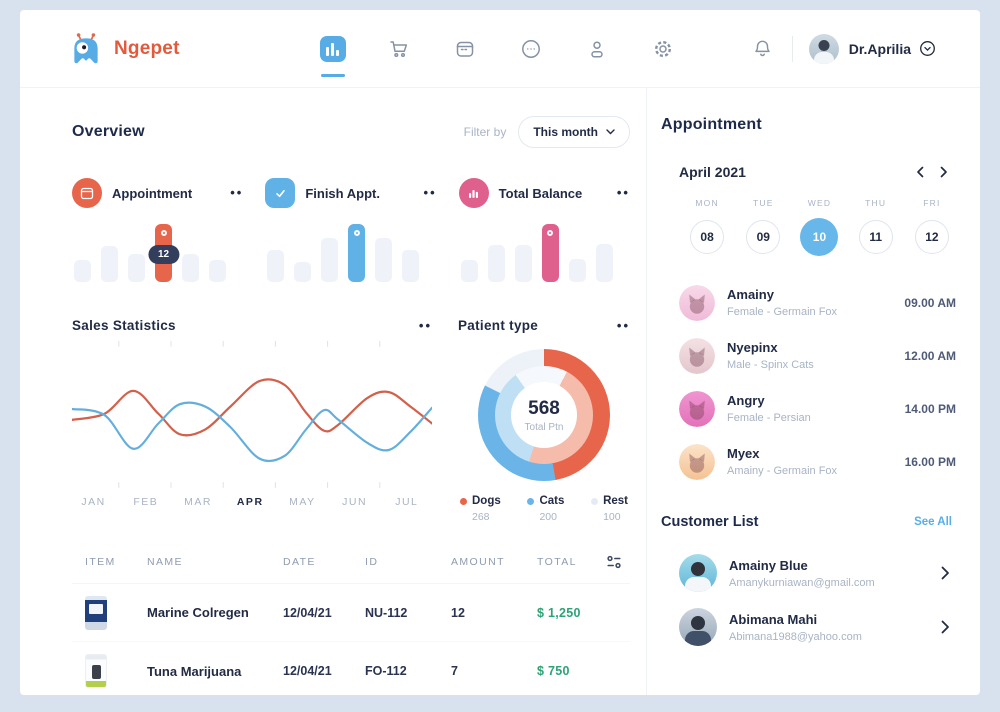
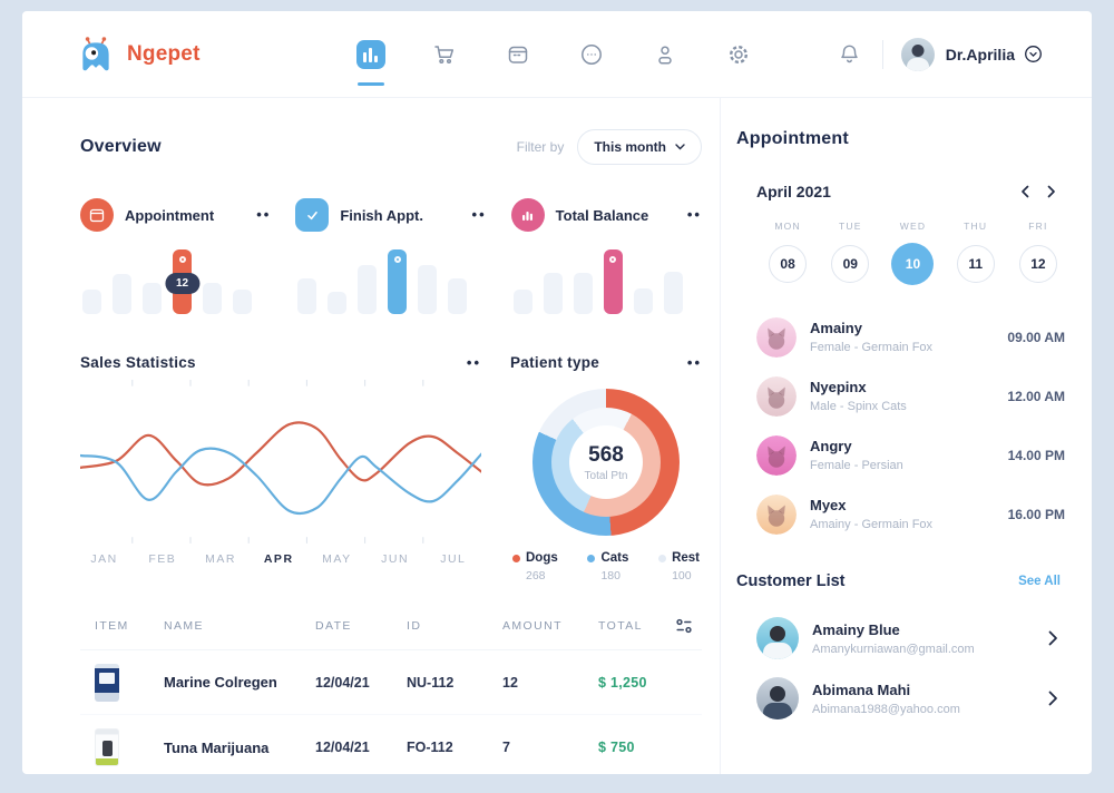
Patient type/Cats: 200 -> 180
